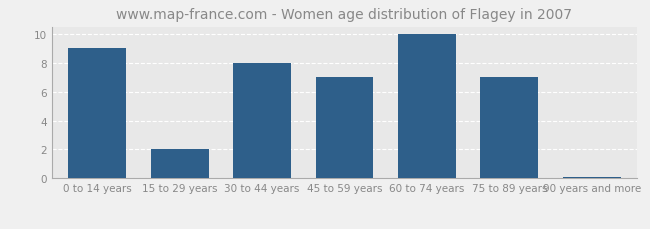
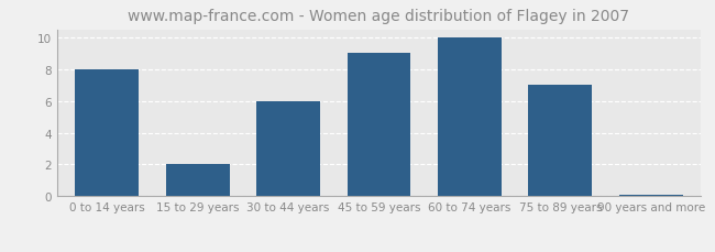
0 to 14 years: 9.0 -> 8.0
30 to 44 years: 8.0 -> 6.0
45 to 59 years: 7.0 -> 9.0
